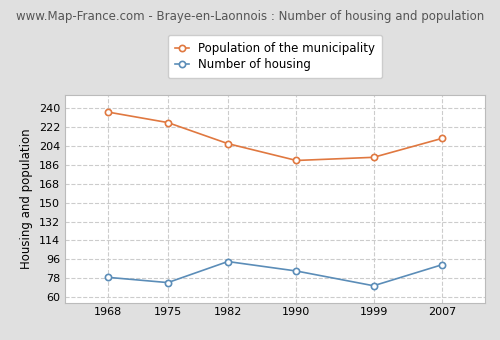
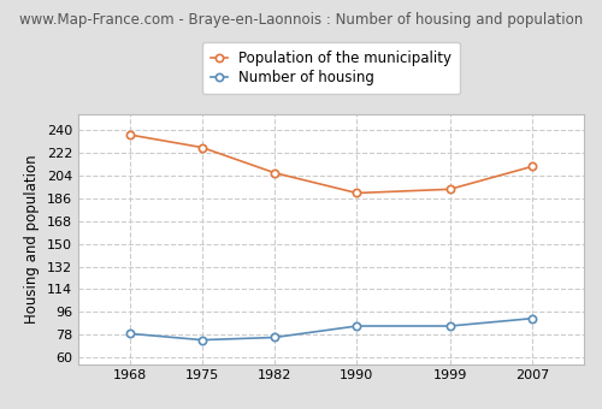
Number of housing/1982: 94 -> 76
Number of housing/1999: 71 -> 85
